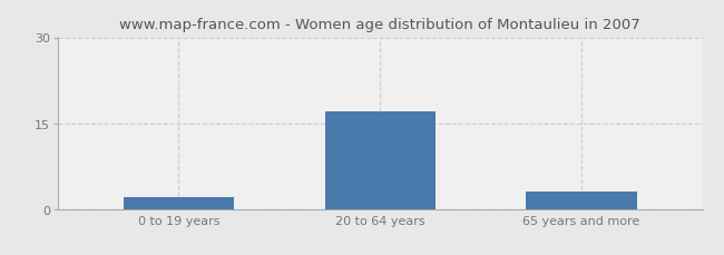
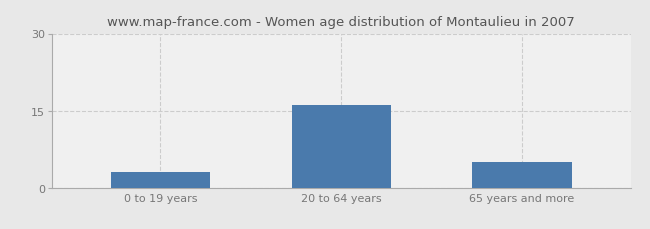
0 to 19 years: 2 -> 3
20 to 64 years: 17 -> 16
65 years and more: 3 -> 5
